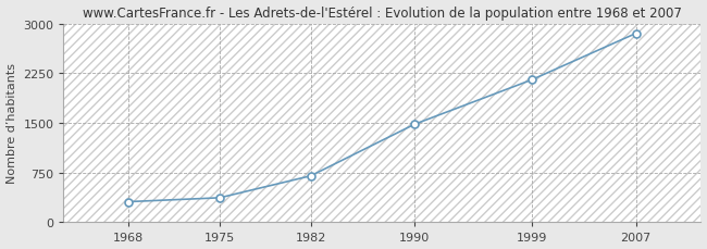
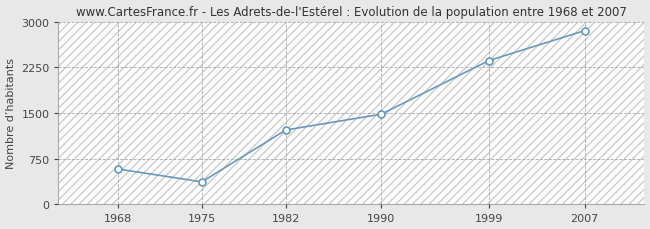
1968: 310 -> 580
1982: 700 -> 1220
1999: 2150 -> 2360
